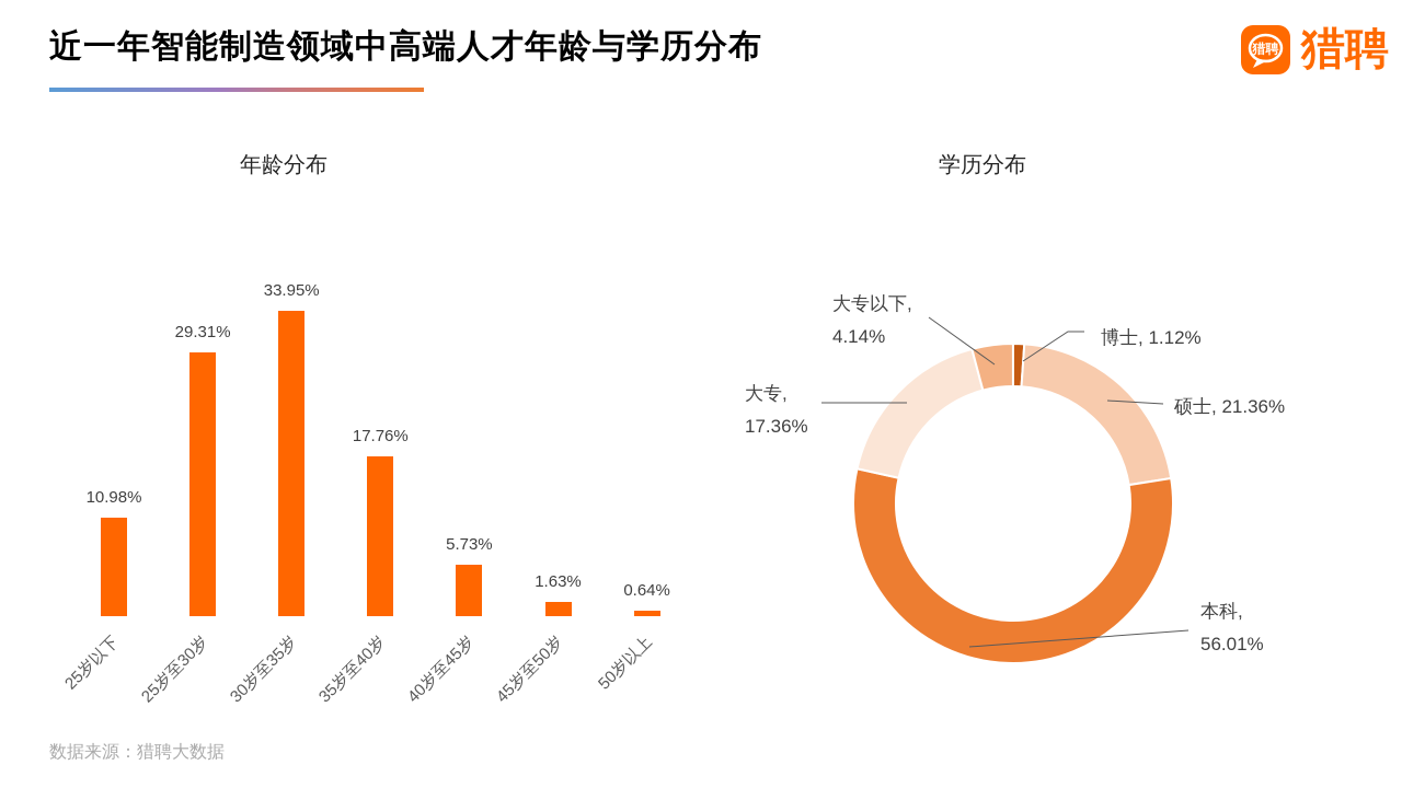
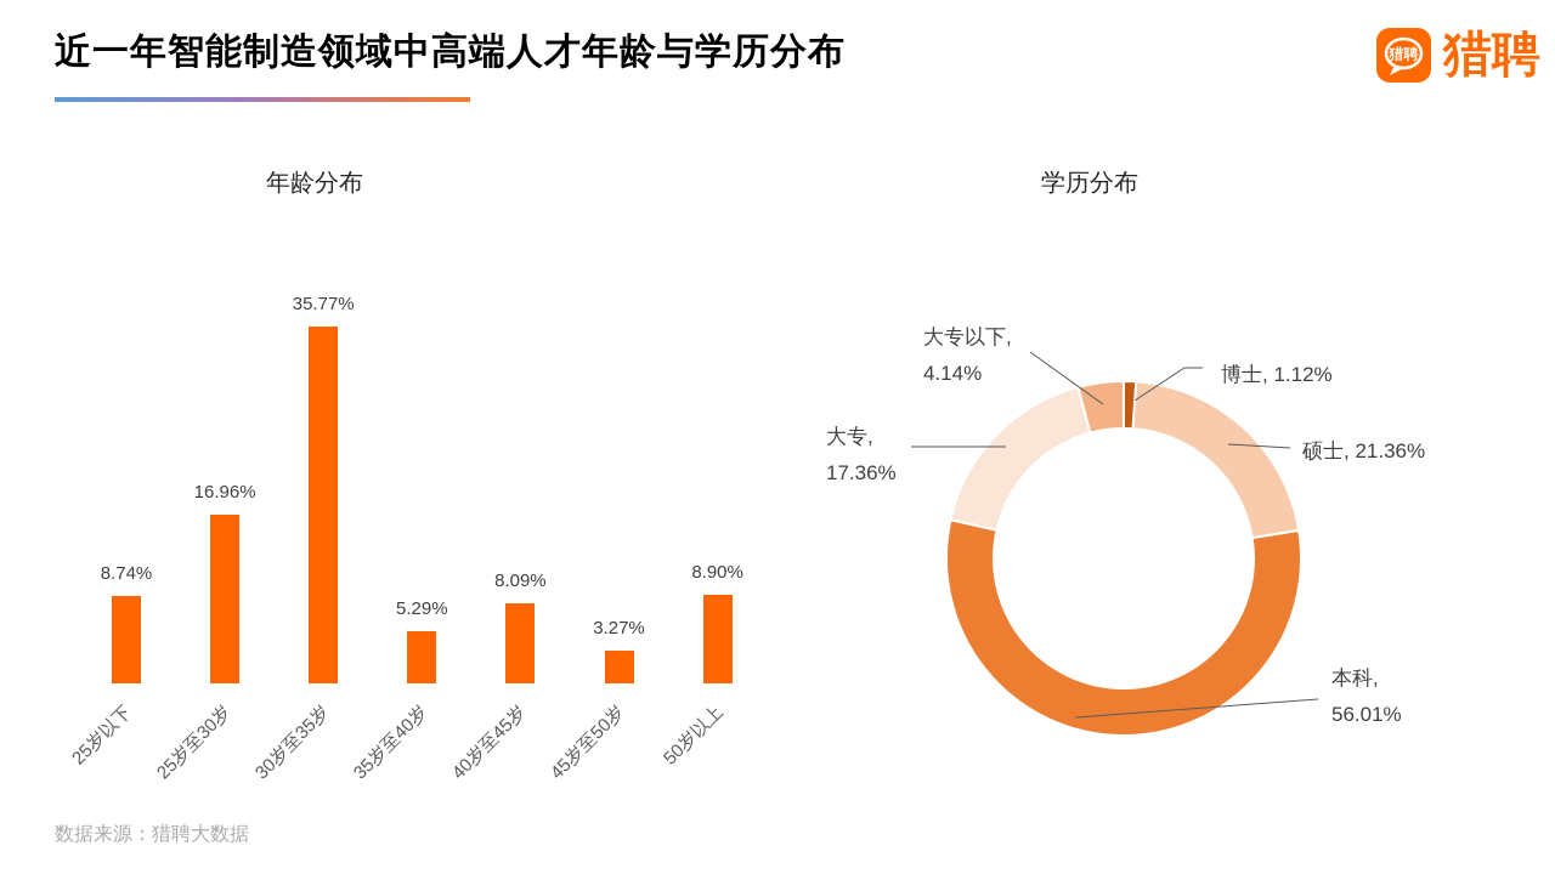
年龄分布/25岁以下: 10.98% -> 8.74%
年龄分布/25岁至30岁: 29.31% -> 16.96%
年龄分布/30岁至35岁: 33.95% -> 35.77%
年龄分布/35岁至40岁: 17.76% -> 5.29%
年龄分布/40岁至45岁: 5.73% -> 8.09%
年龄分布/45岁至50岁: 1.63% -> 3.27%
年龄分布/50岁以上: 0.64% -> 8.90%
